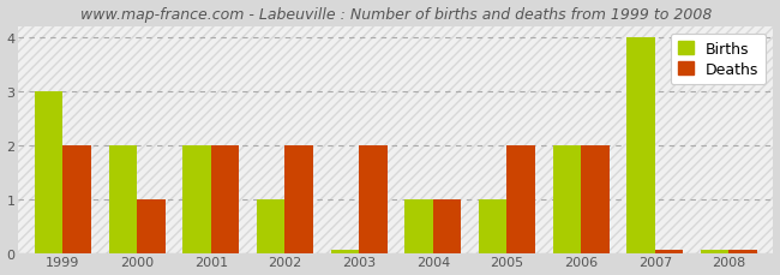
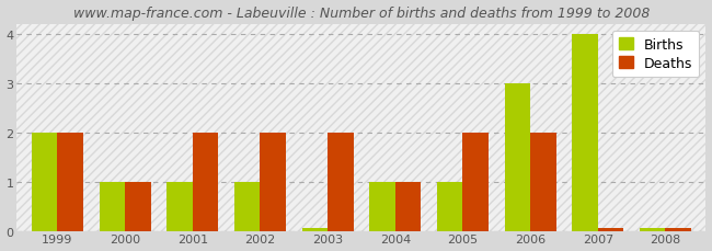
Births/1999: 3 -> 2
Births/2000: 2 -> 1
Births/2001: 2 -> 1
Births/2006: 2 -> 3
